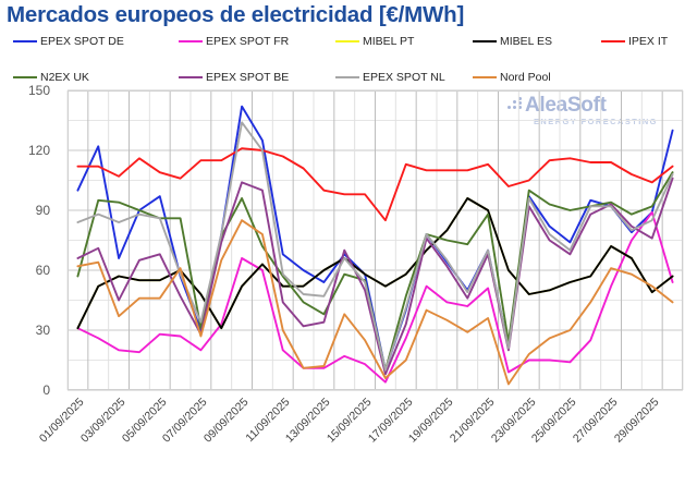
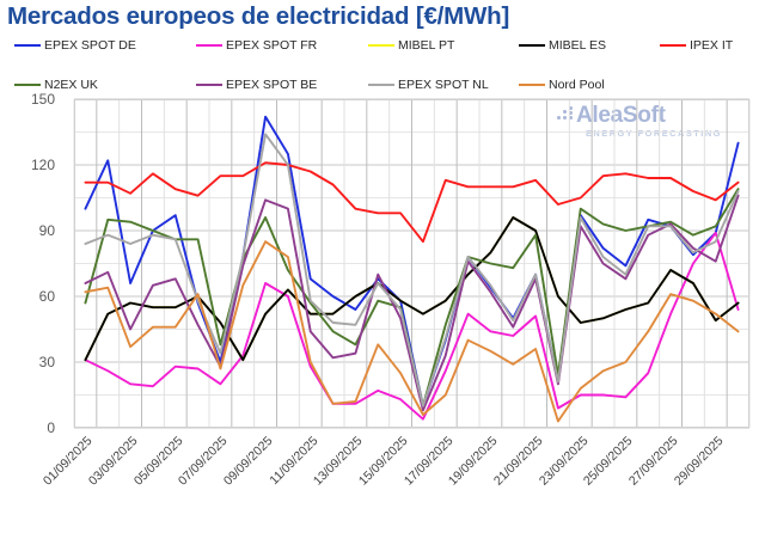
N2EX UK/07/09/2025: 31 -> 38
EPEX SPOT FR/11/09/2025: 20 -> 28
